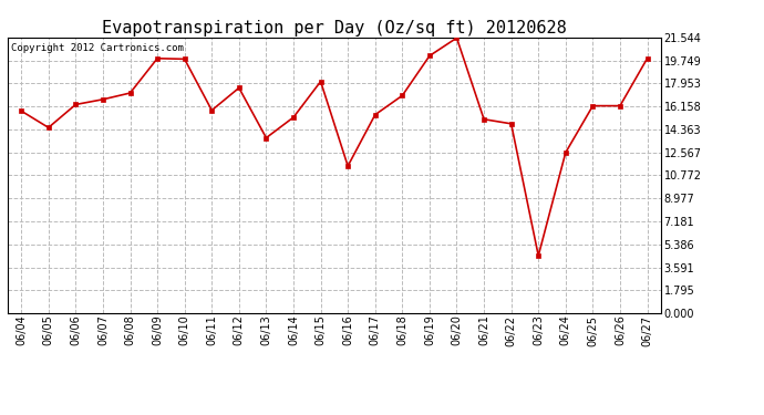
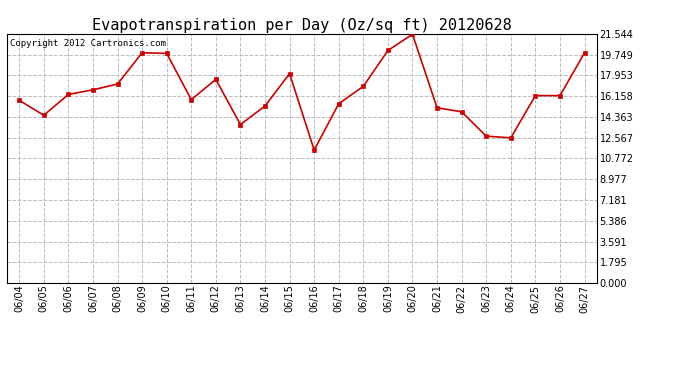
06/23: 4.5 -> 12.7
